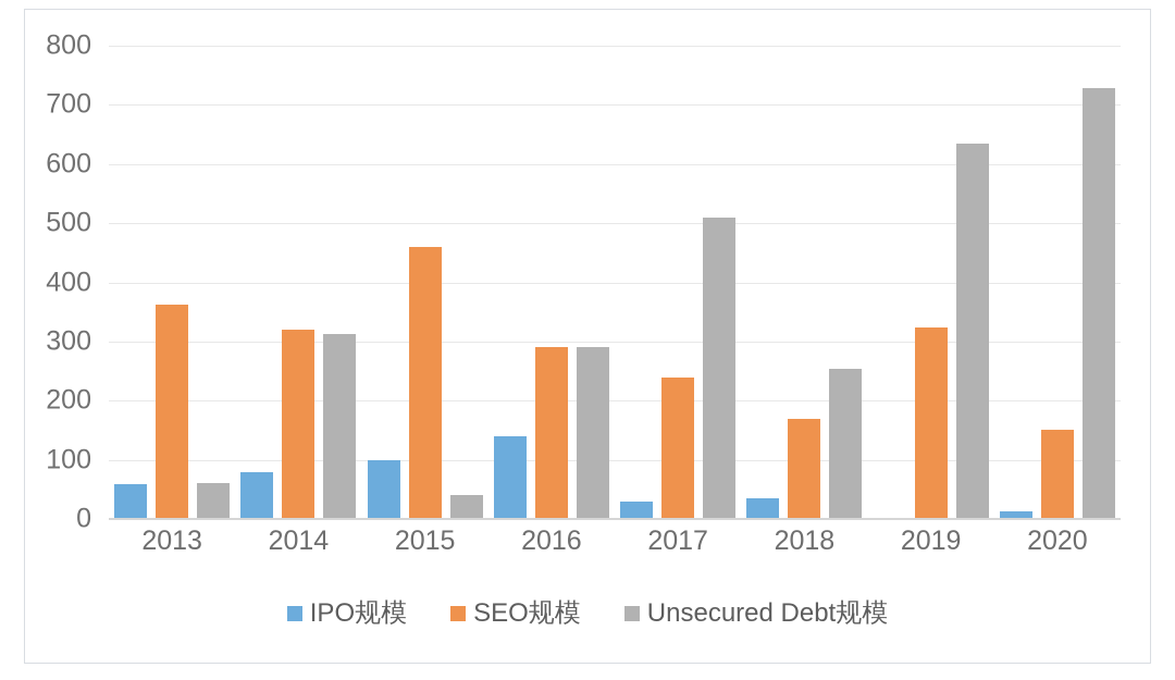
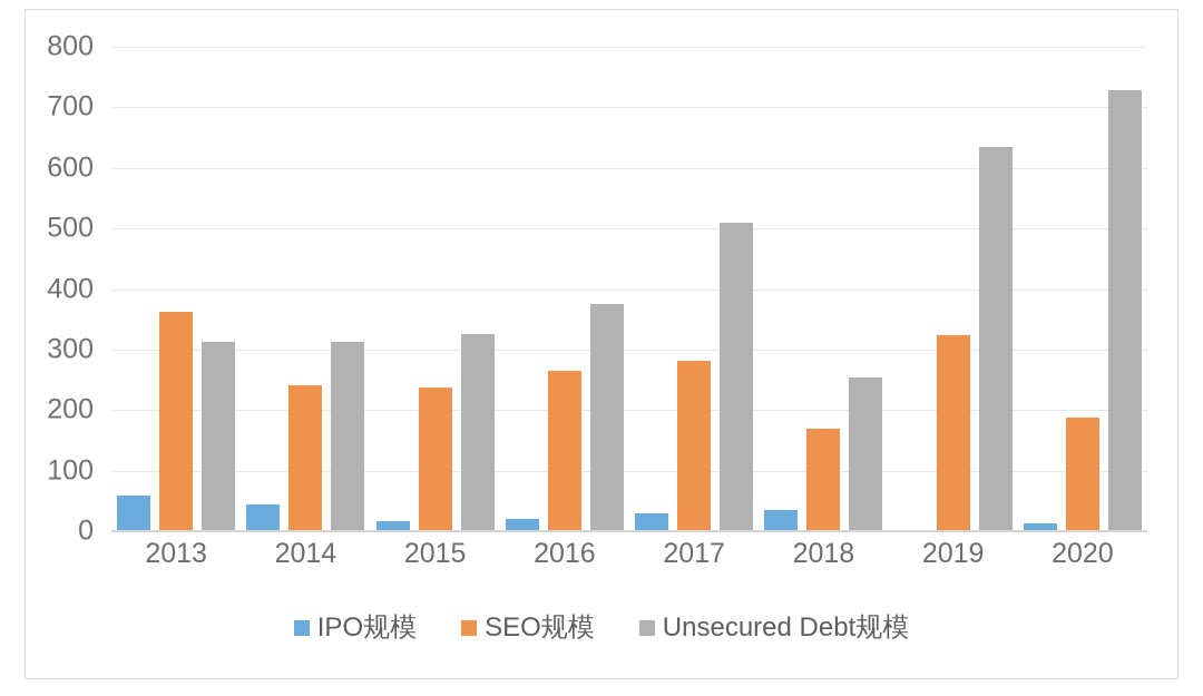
Unsecured Debt规模/2013: 60 -> 310
IPO规模/2014: 80 -> 40
SEO规模/2014: 320 -> 240
IPO规模/2015: 100 -> 20
SEO规模/2015: 460 -> 240
Unsecured Debt规模/2015: 40 -> 320
IPO规模/2016: 140 -> 20
SEO规模/2016: 290 -> 260
Unsecured Debt规模/2016: 290 -> 380
SEO规模/2017: 240 -> 280
SEO规模/2020: 150 -> 190
